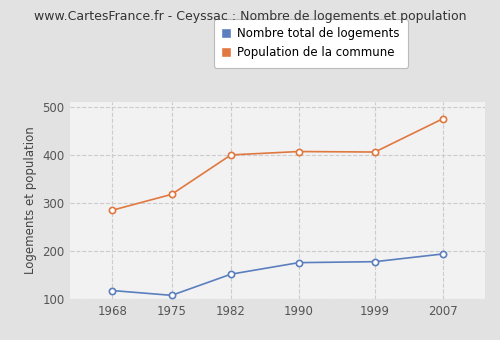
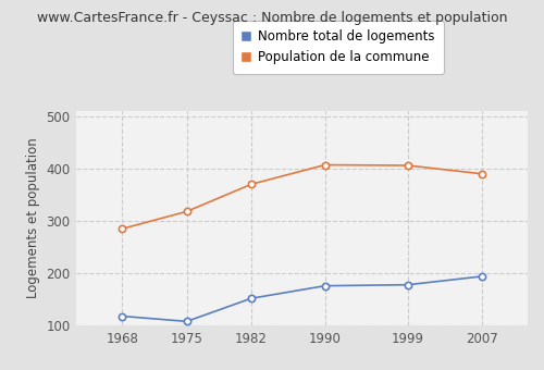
Population de la commune/1982: 400 -> 370
Population de la commune/2007: 475 -> 390
